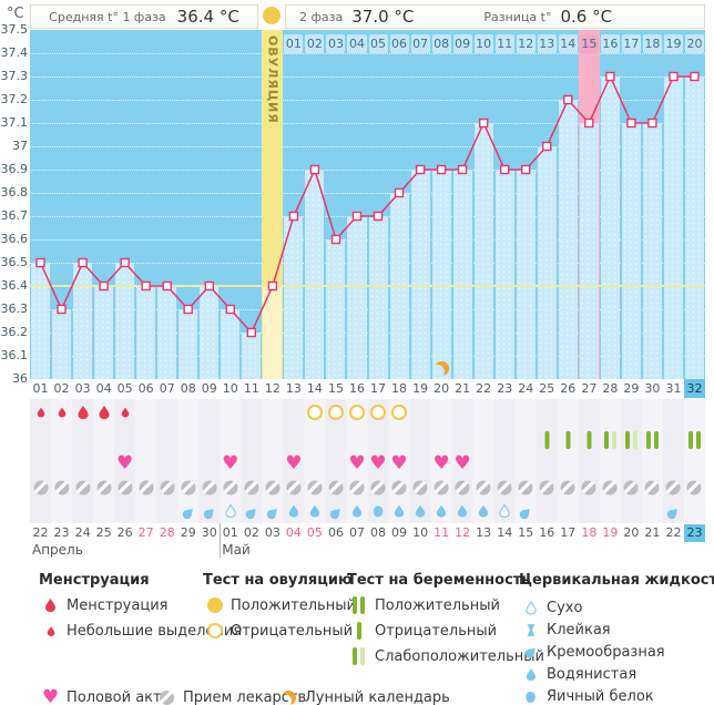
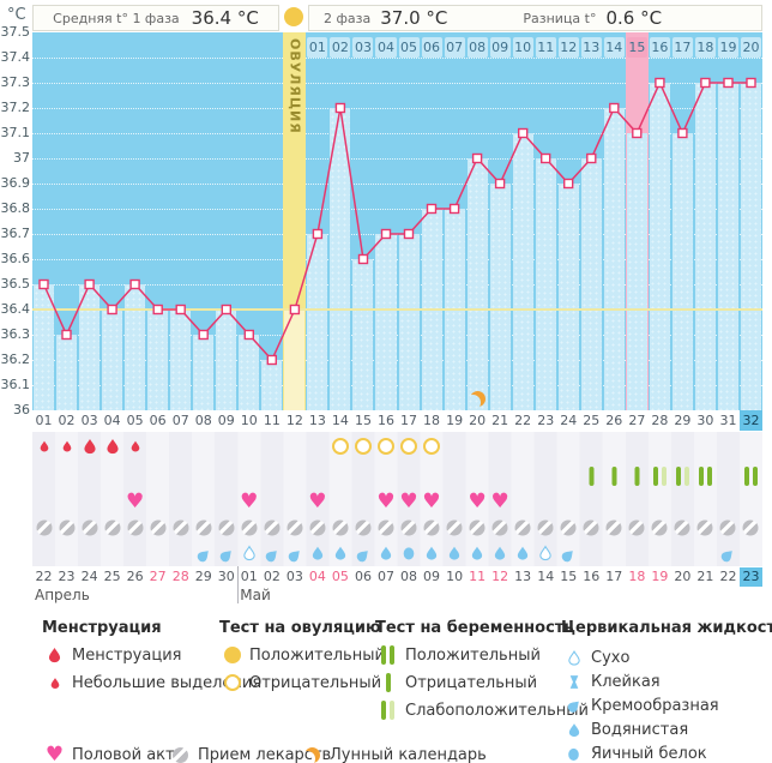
14: 36.9 -> 37.2
19: 36.9 -> 36.8
20: 36.9 -> 37.0
23: 36.9 -> 37.0
30: 37.1 -> 37.3
